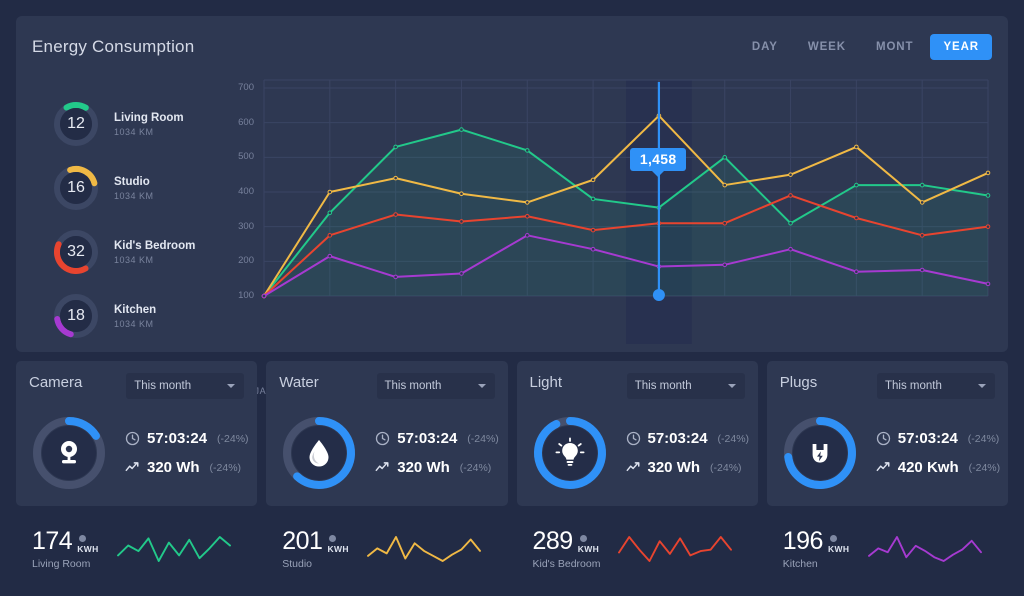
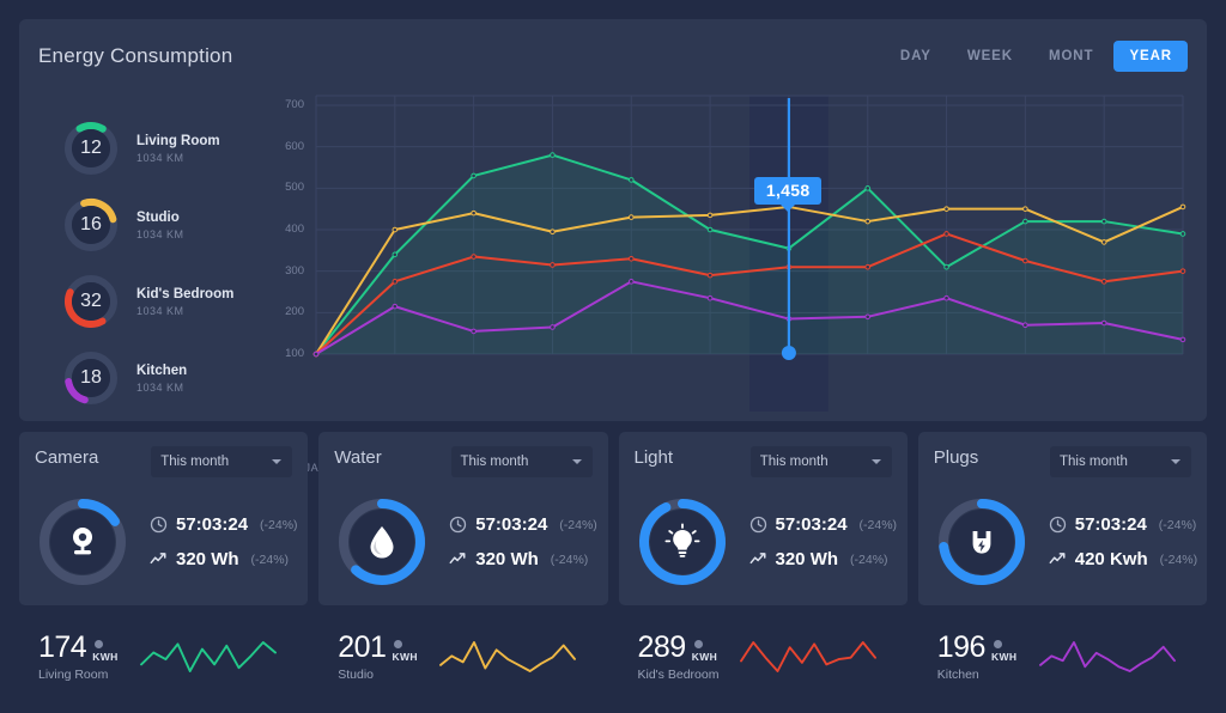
Studio/MAY: 370 -> 430
Living Room/JUN: 380 -> 400
Studio/JUL: 620 -> 460
Studio/OCT: 530 -> 450
